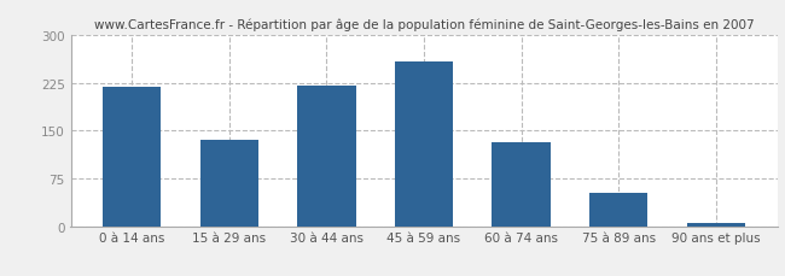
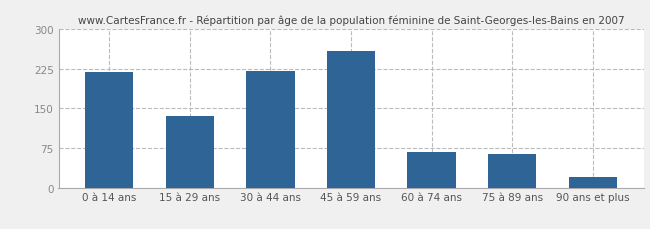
60 à 74 ans: 132 -> 68
75 à 89 ans: 52 -> 64
90 ans et plus: 5 -> 20
